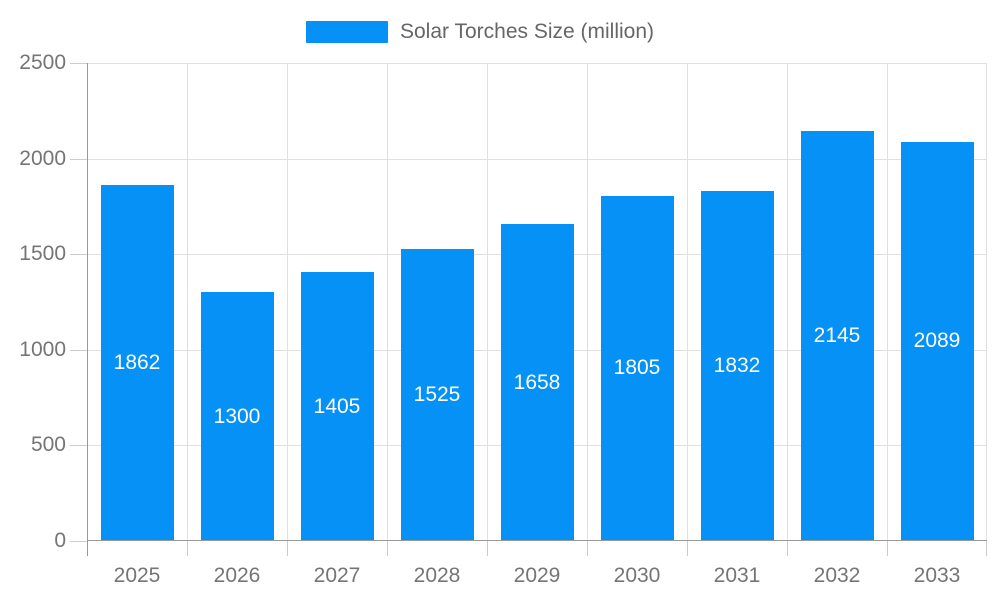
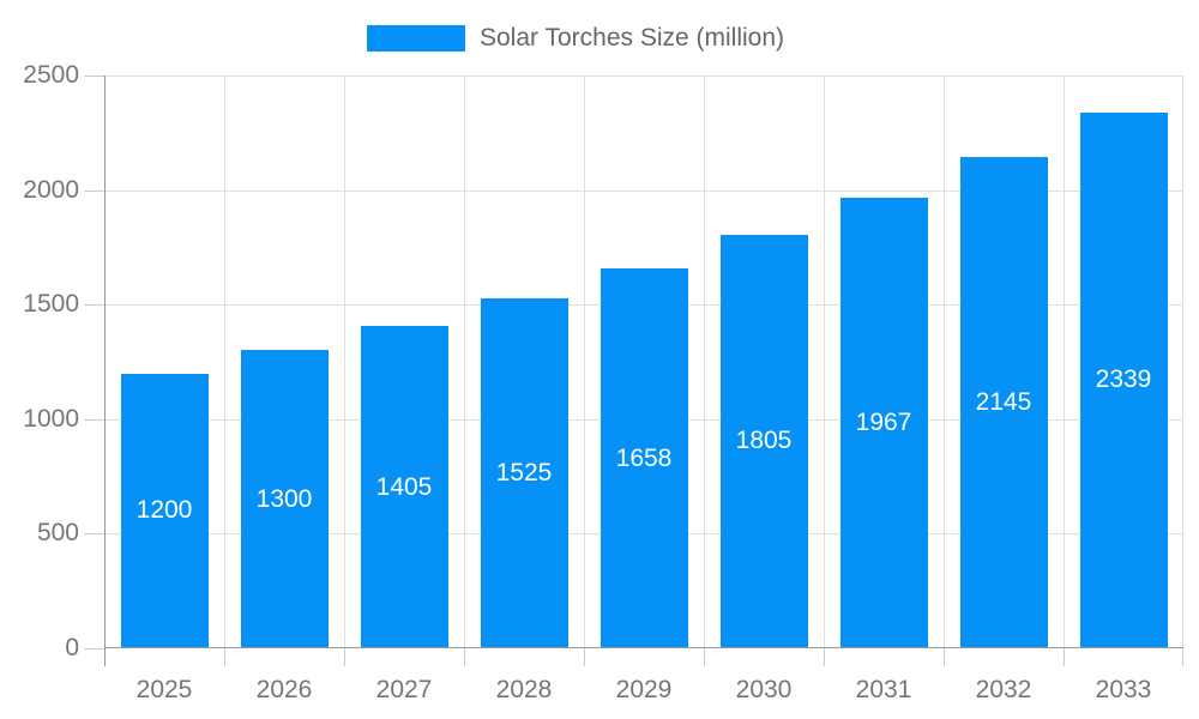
2025: 1862 -> 1200
2031: 1832 -> 1967
2033: 2089 -> 2339
